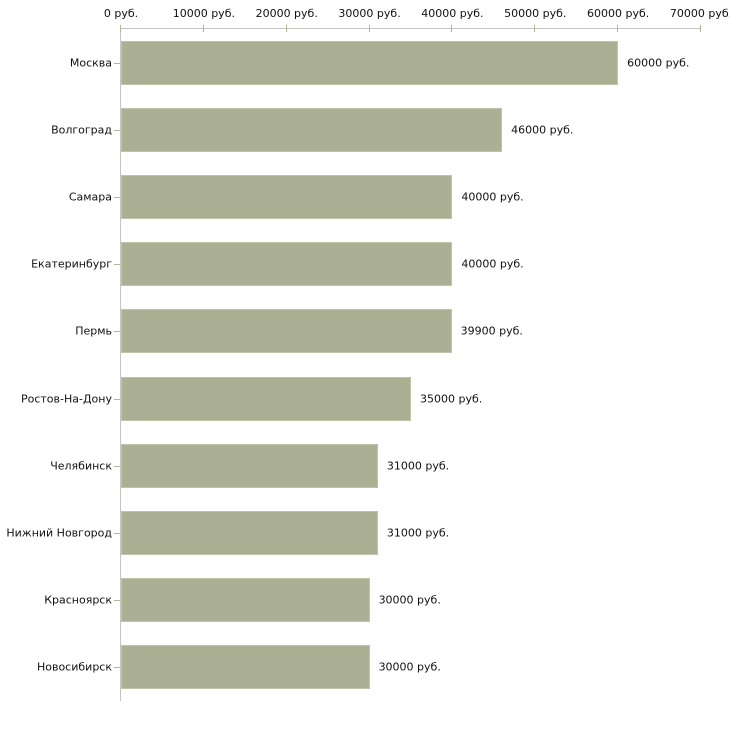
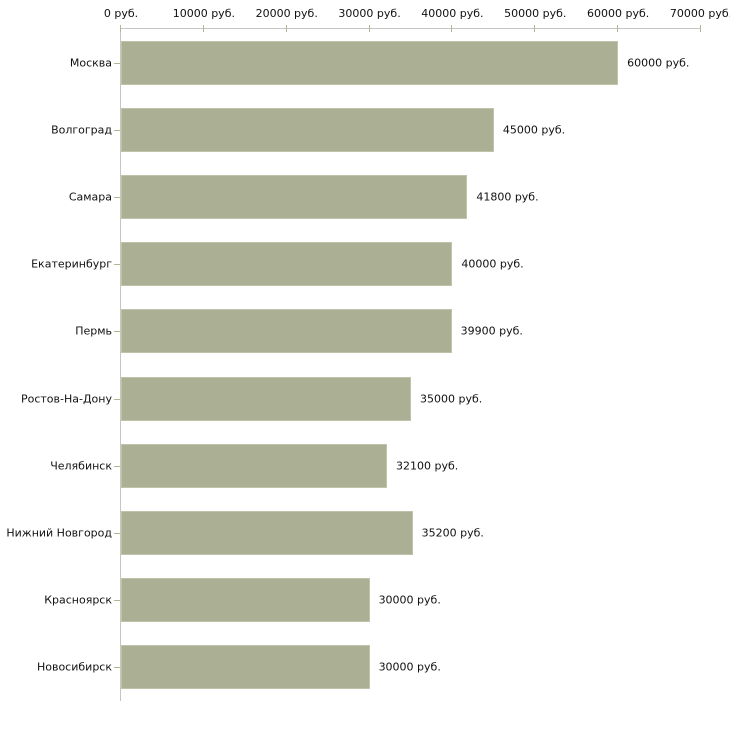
Волгоград: 46000 -> 45000
Самара: 40000 -> 41800
Челябинск: 31000 -> 32100
Нижний Новгород: 31000 -> 35200
